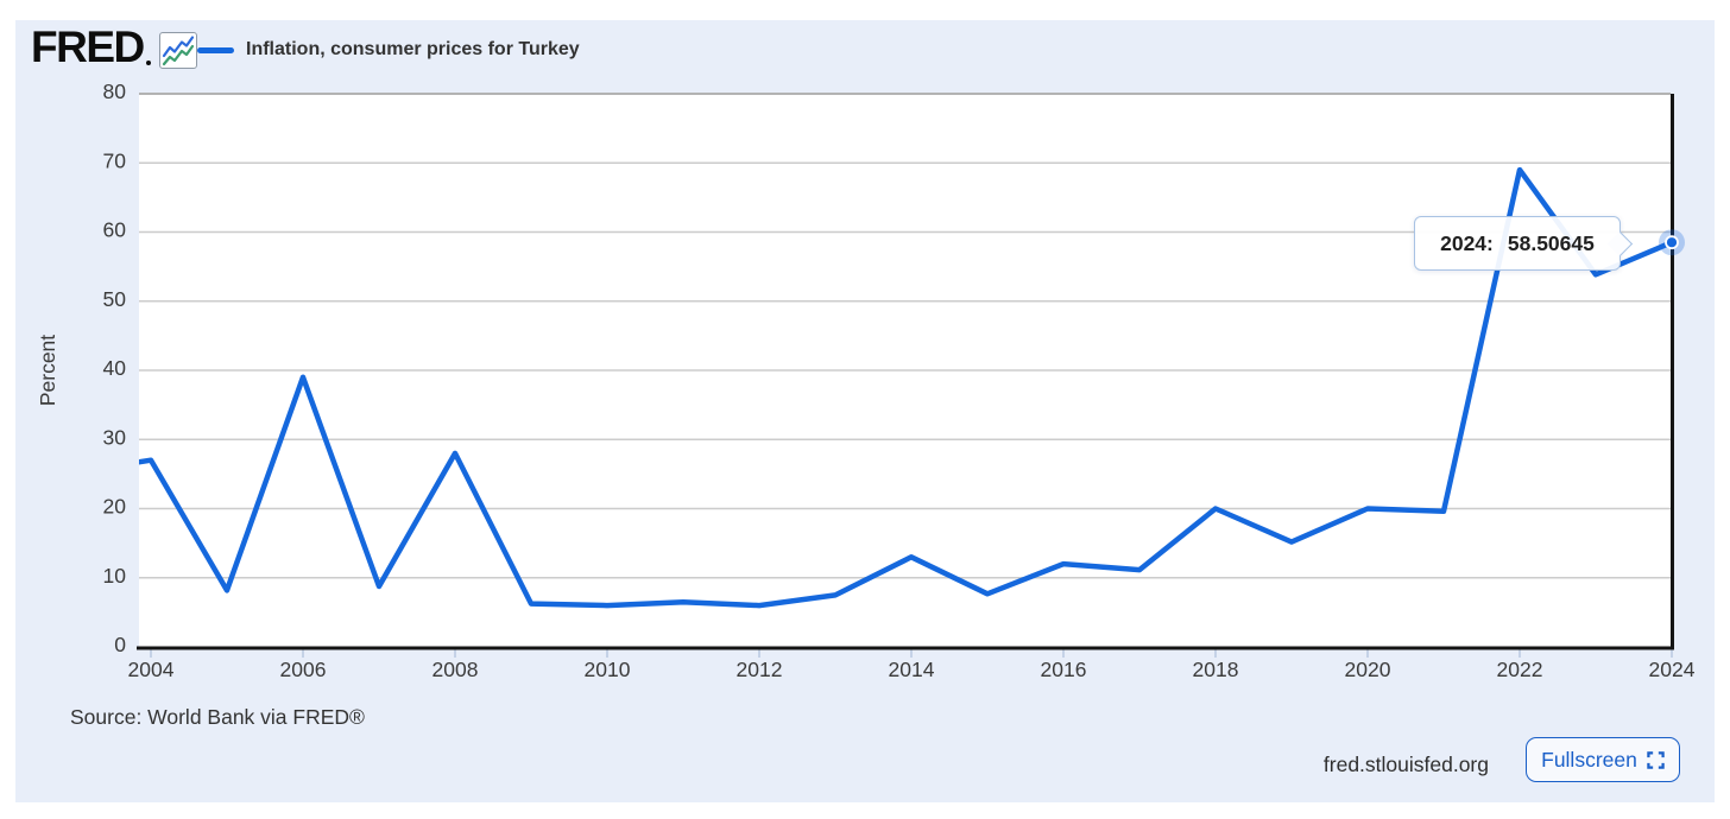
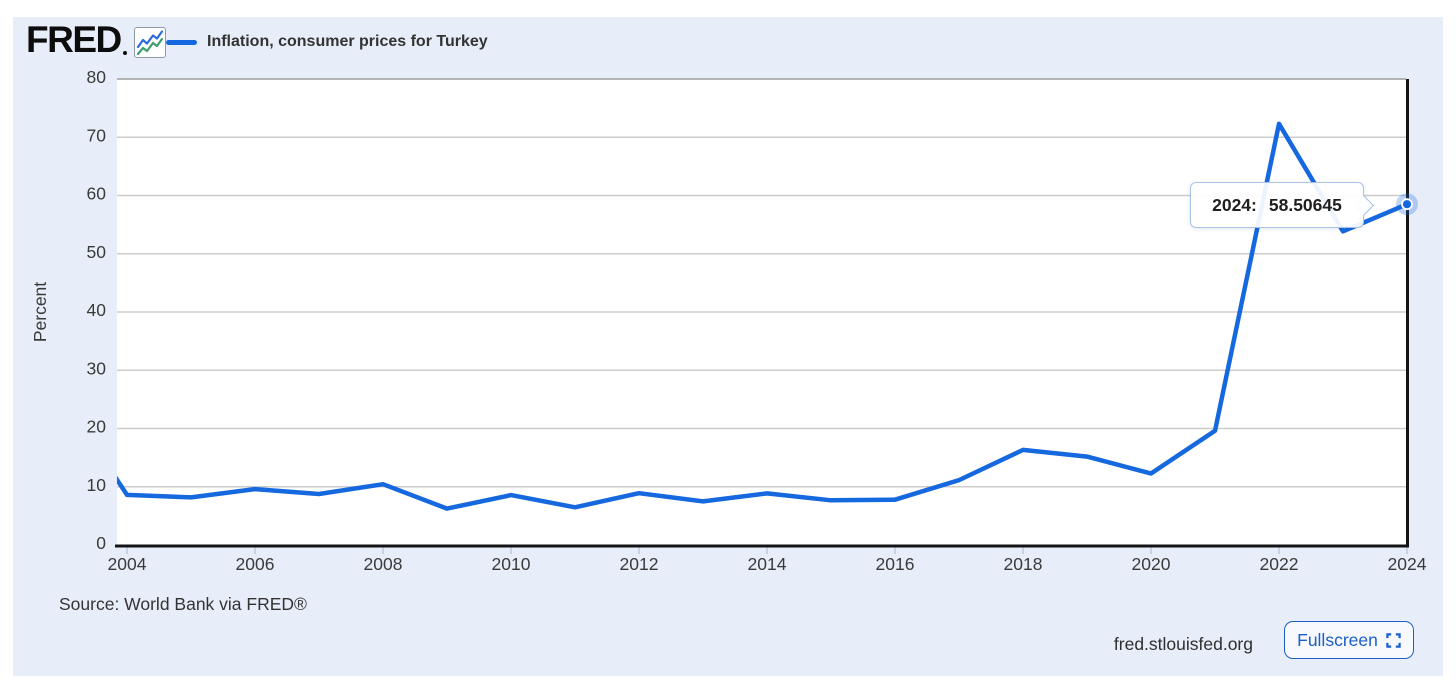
2004: 27 -> 9
2006: 39 -> 10
2008: 28 -> 10
2010: 6 -> 9
2012: 6 -> 9
2014: 13 -> 9
2016: 12 -> 8
2018: 20 -> 16
2020: 20 -> 12
2022: 69 -> 72
